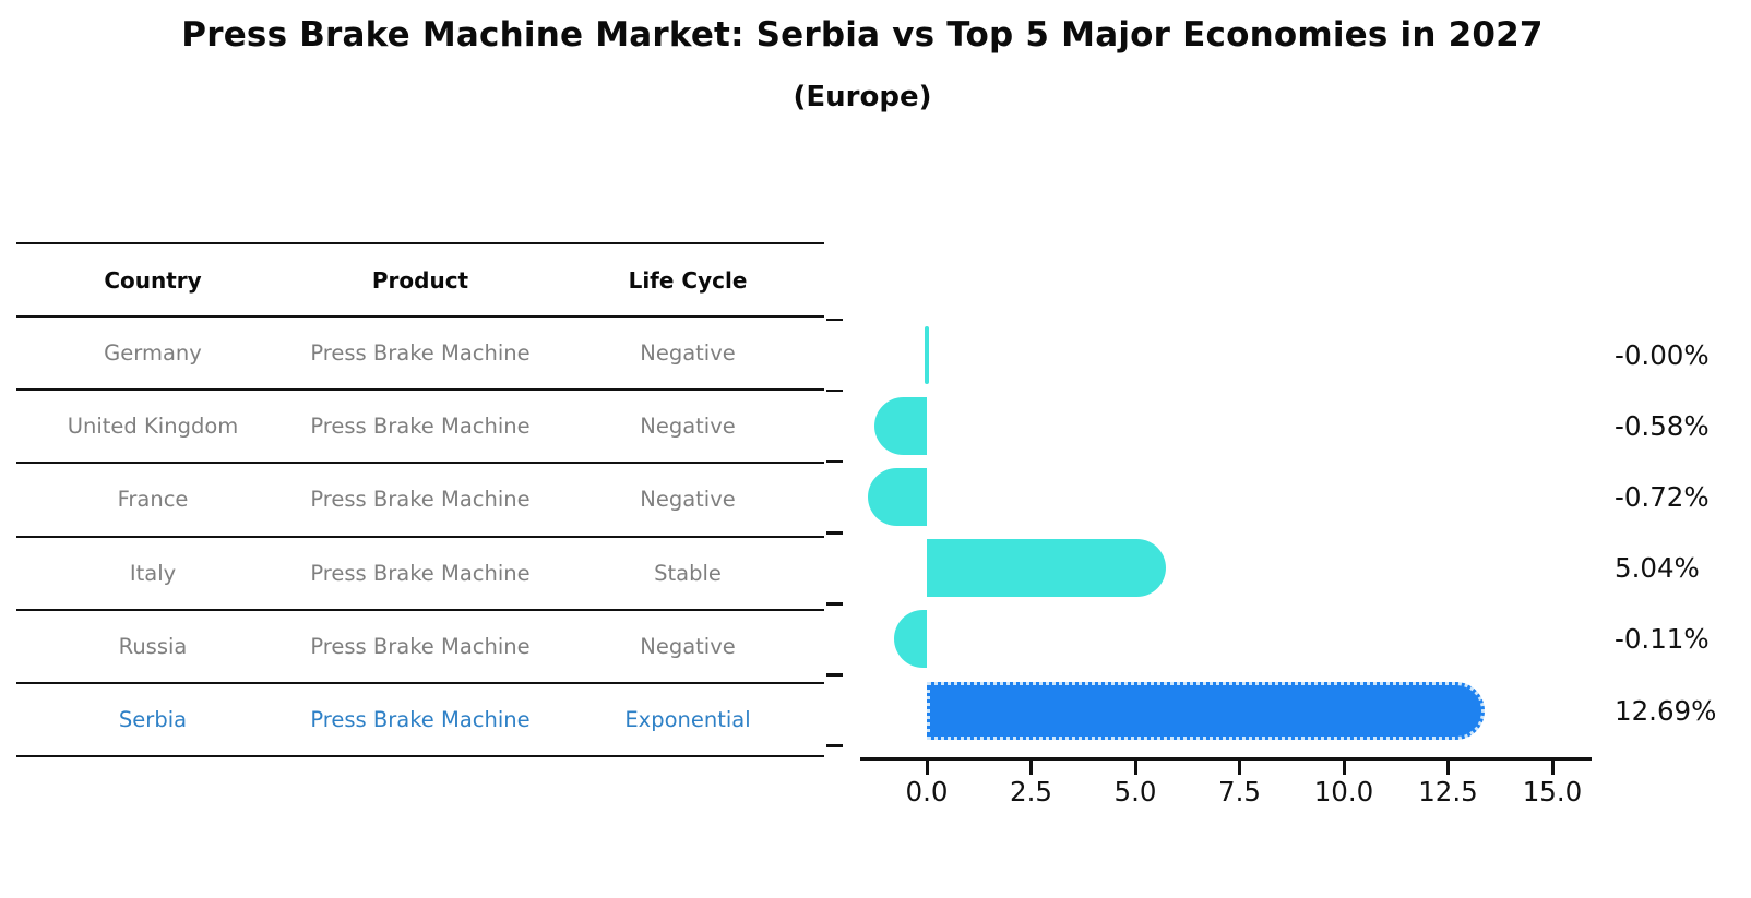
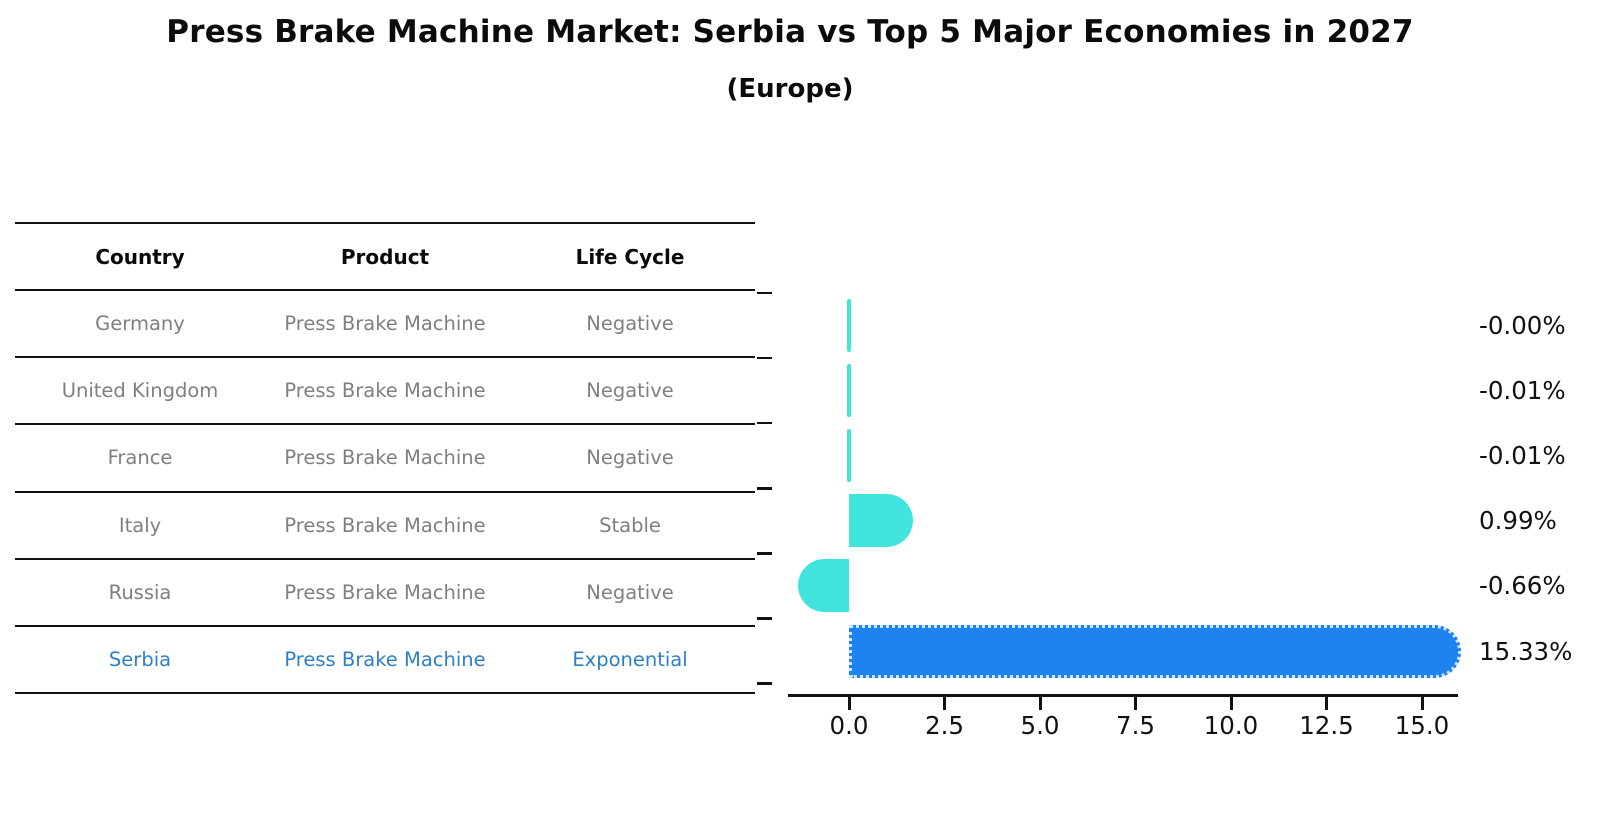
United Kingdom: -0.58% -> -0.01%
France: -0.72% -> -0.01%
Italy: 5.04% -> 0.99%
Russia: -0.11% -> -0.66%
Serbia: 12.69% -> 15.33%
